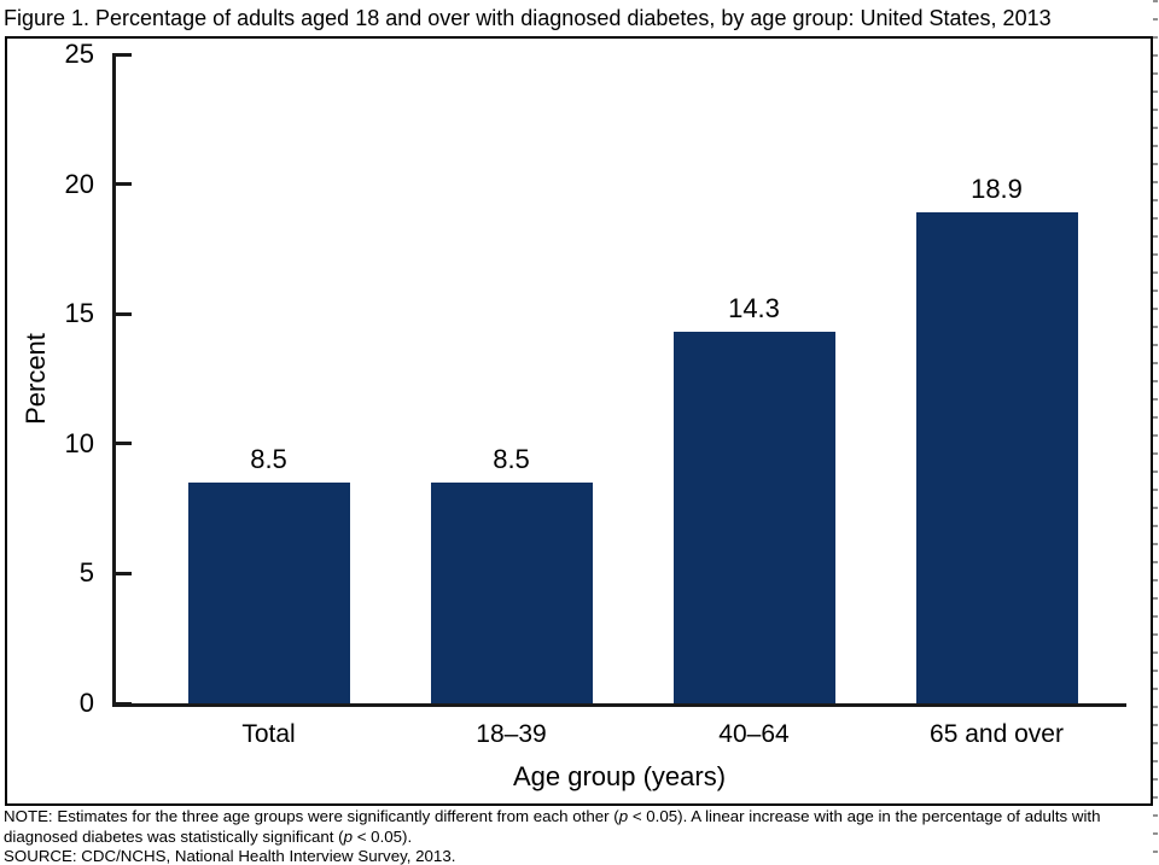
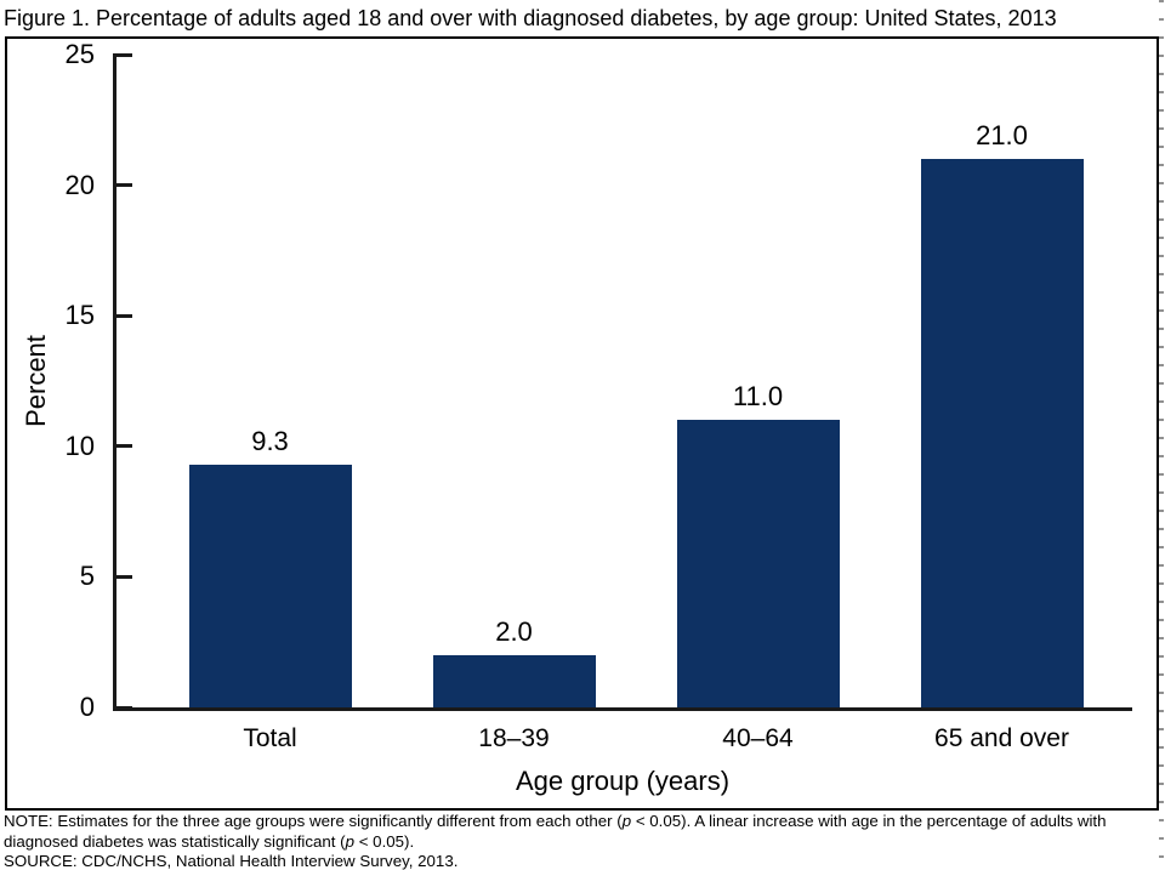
Total: 8.5 -> 9.3
18–39: 8.5 -> 2.0
40–64: 14.3 -> 11.0
65 and over: 18.9 -> 21.0
